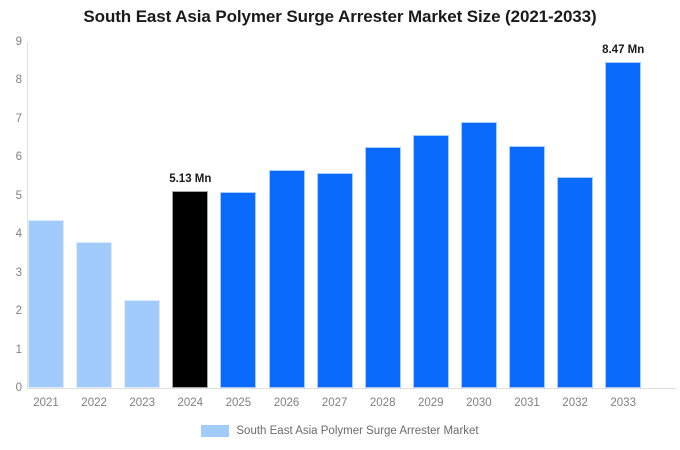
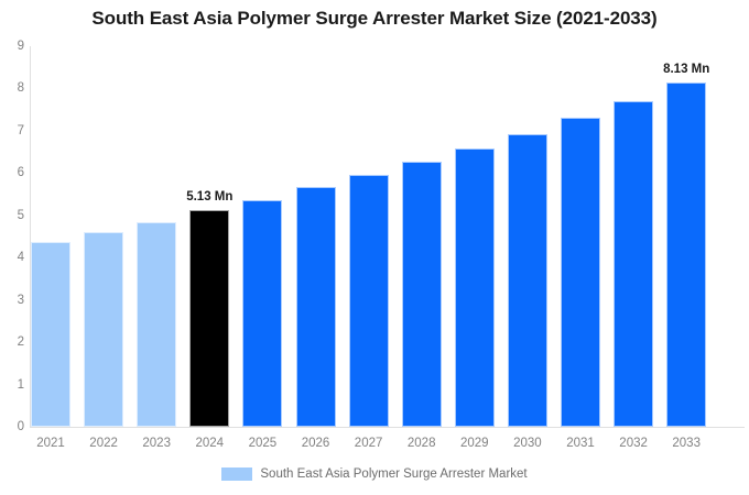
2022: 3.8 -> 4.6
2023: 2.3 -> 4.8
2025: 5.1 -> 5.4
2027: 5.6 -> 6.0
2031: 6.3 -> 7.3
2032: 5.5 -> 7.7
2033: 8.47 -> 8.13
